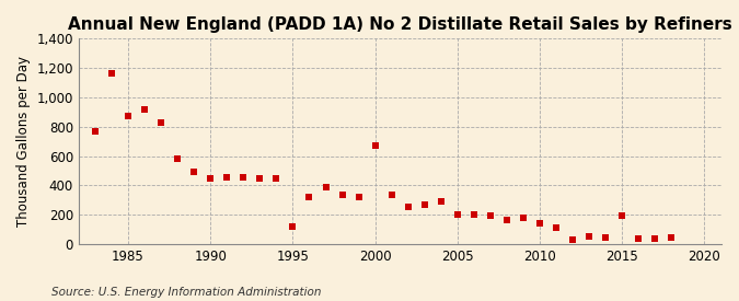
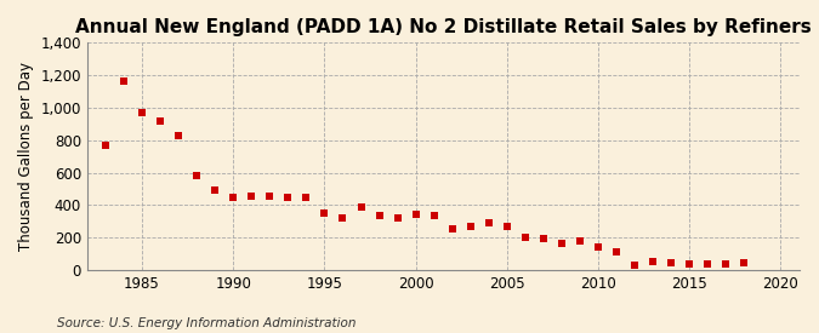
1985: 870 -> 970
1995: 120 -> 350
2000: 670 -> 340
2005: 200 -> 260
2015: 190 -> 40
